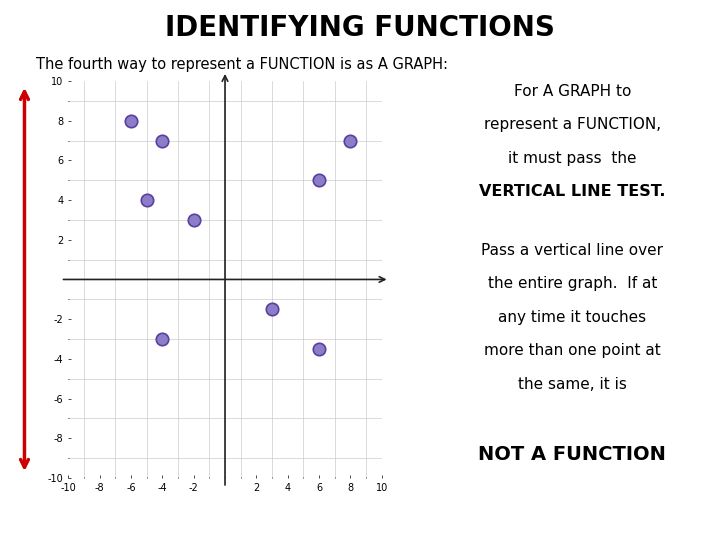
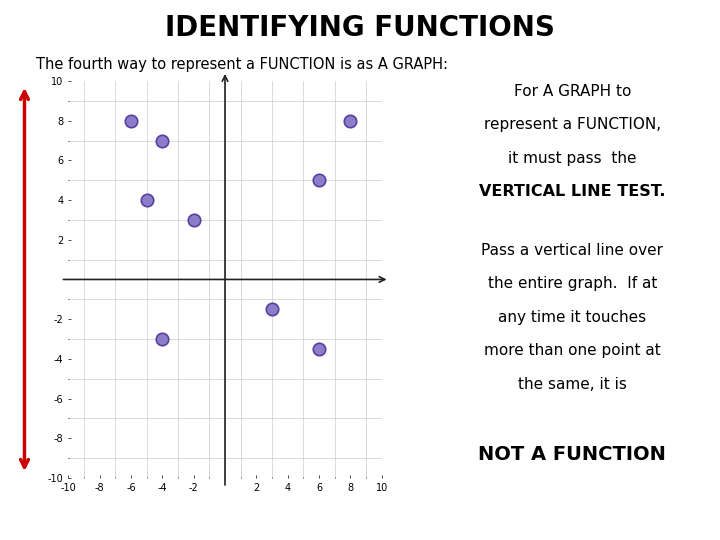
8: 7.0 -> 8.0
